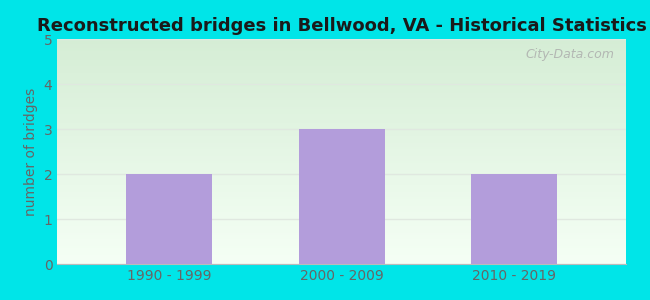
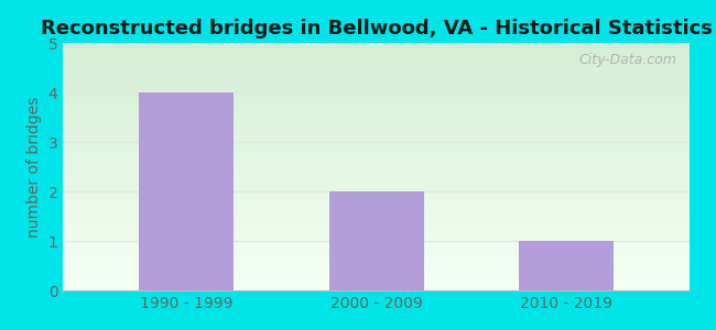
1990 - 1999: 2 -> 4
2000 - 2009: 3 -> 2
2010 - 2019: 2 -> 1
